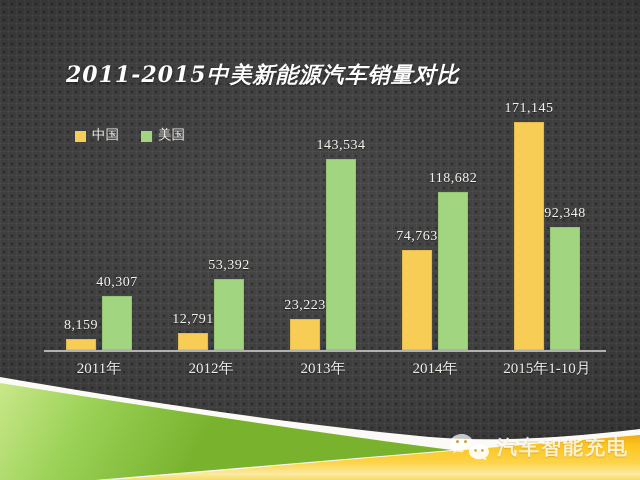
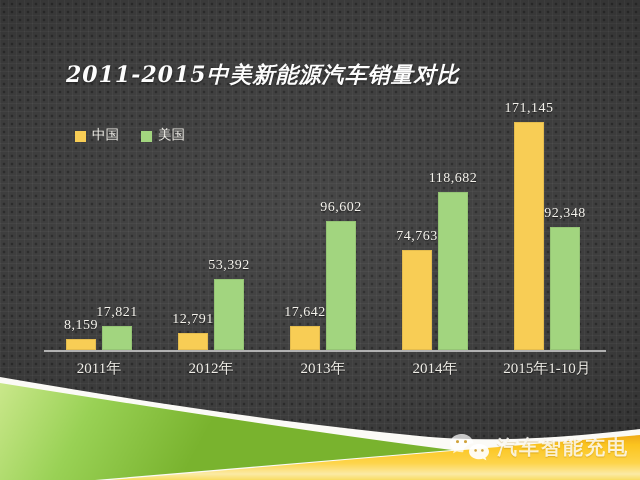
美国/2011年: 40,307 -> 17,821
中国/2013年: 23,223 -> 17,642
美国/2013年: 143,534 -> 96,602
